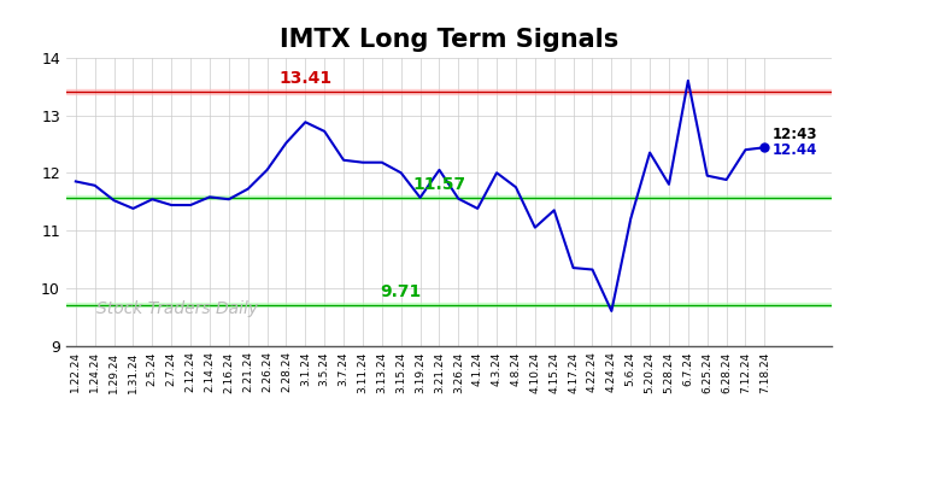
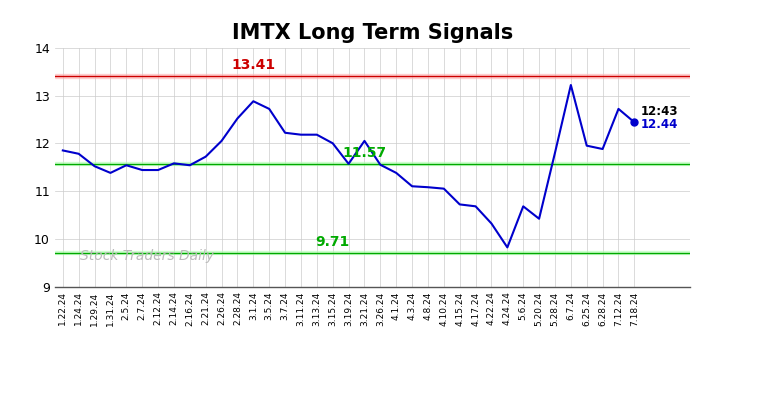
4.3.24: 12.00 -> 11.10
4.8.24: 11.75 -> 11.08
4.15.24: 11.35 -> 10.72
4.17.24: 10.35 -> 10.68
4.24.24: 9.60 -> 9.82
5.6.24: 11.20 -> 10.68
5.20.24: 12.35 -> 10.42
6.7.24: 13.60 -> 13.22
7.12.24: 12.40 -> 12.72
